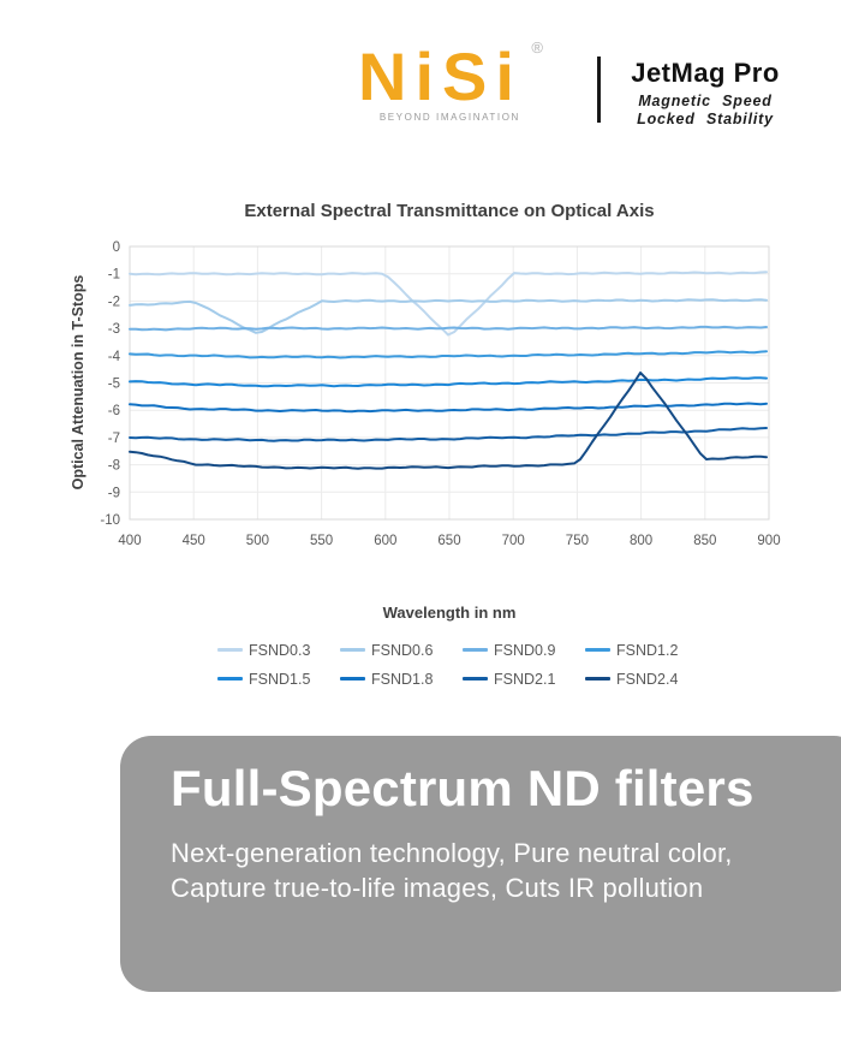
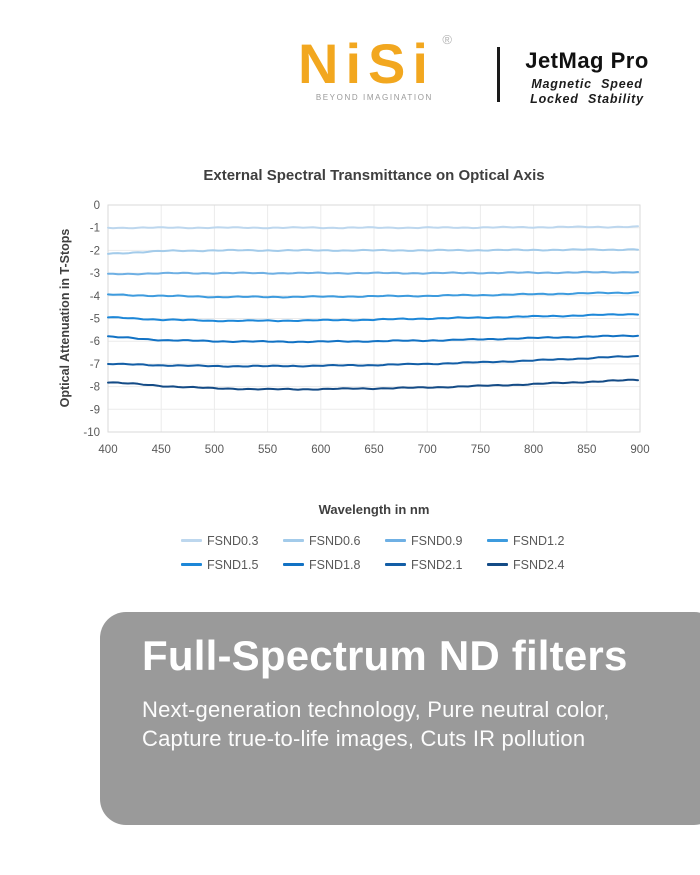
FSND2.4/400: -7.5 -> -7.8
FSND0.6/500: -3.2 -> -2.0
FSND0.3/650: -3.3 -> -1.0
FSND2.4/800: -4.6 -> -7.9
